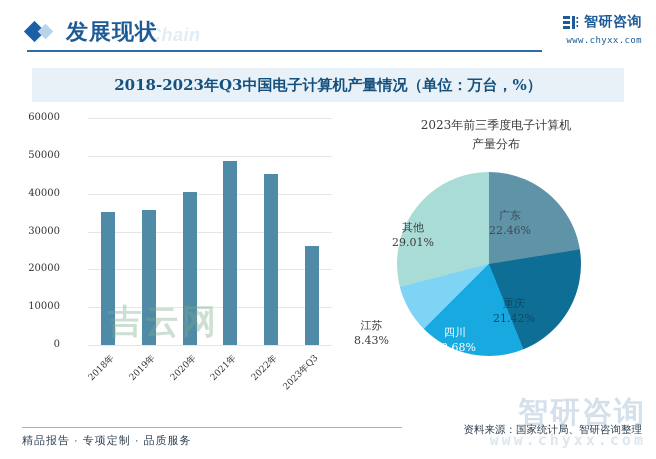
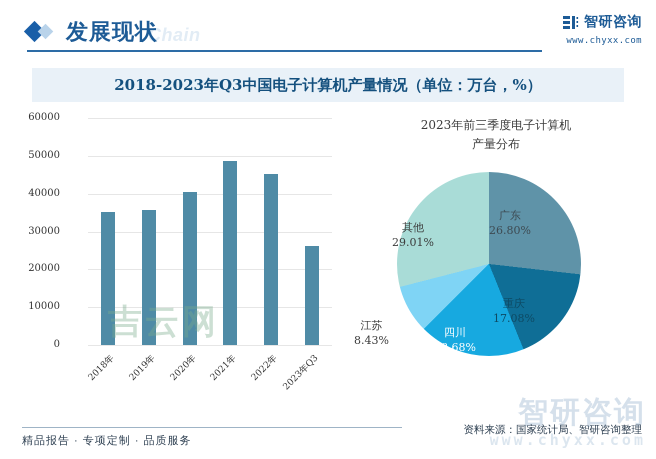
2023年前三季度电子计算机 产量分布/广东: 22.46% -> 26.80%
2023年前三季度电子计算机 产量分布/重庆: 21.42% -> 17.08%
